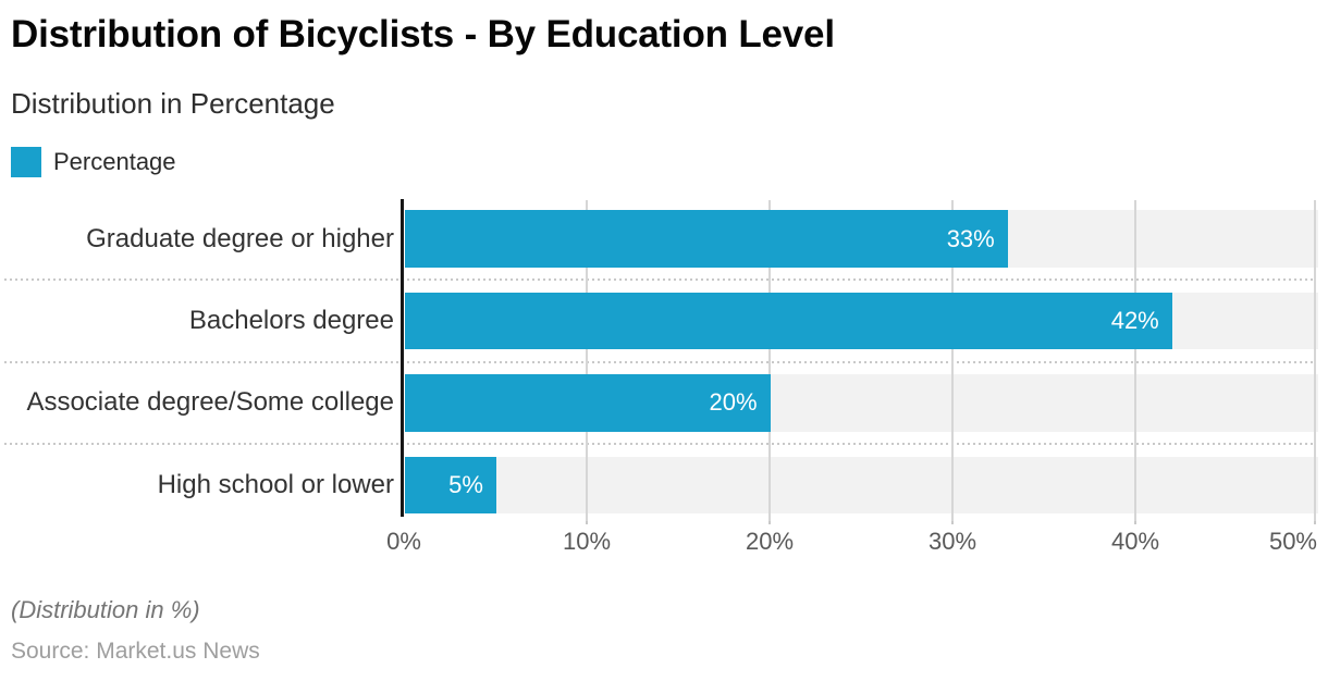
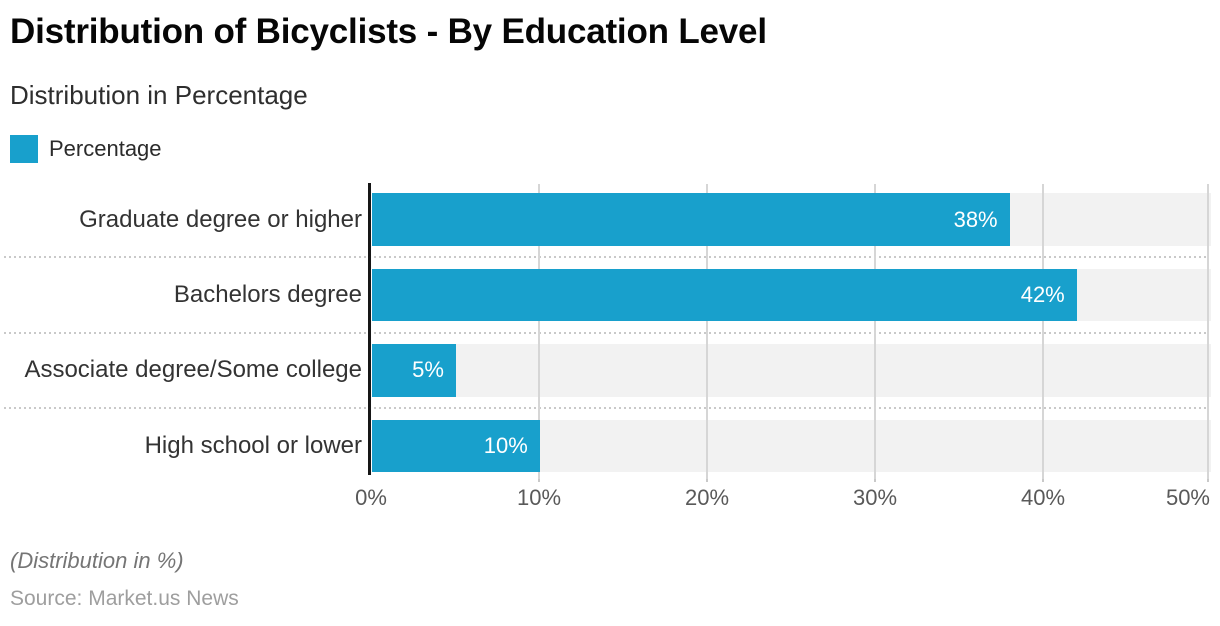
Graduate degree or higher: 33% -> 38%
Associate degree/Some college: 20% -> 5%
High school or lower: 5% -> 10%
